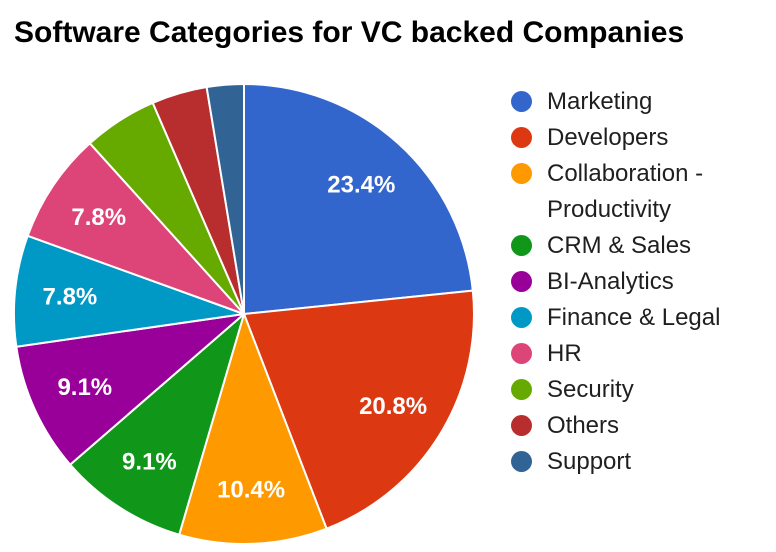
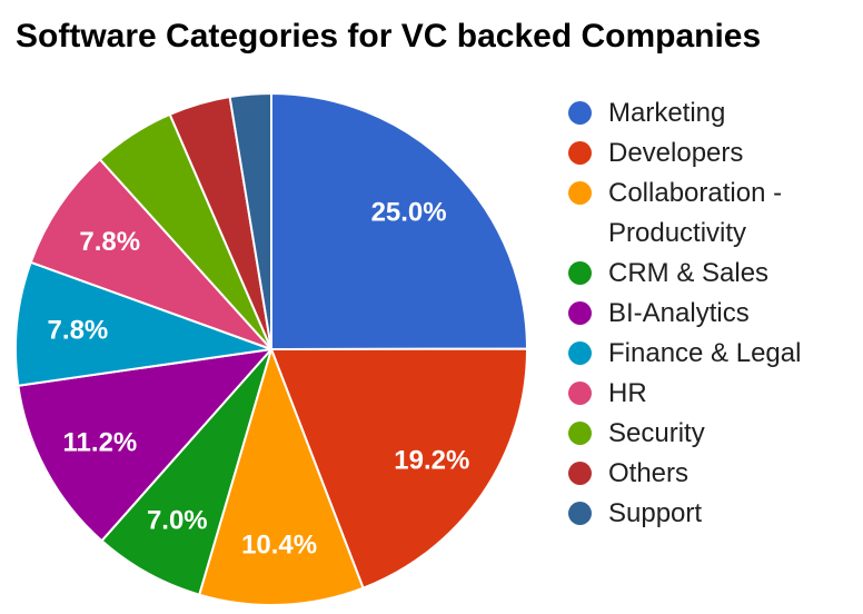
Marketing: 23.4% -> 25.0%
Developers: 20.8% -> 19.2%
CRM & Sales: 9.1% -> 7.0%
BI-Analytics: 9.1% -> 11.2%
